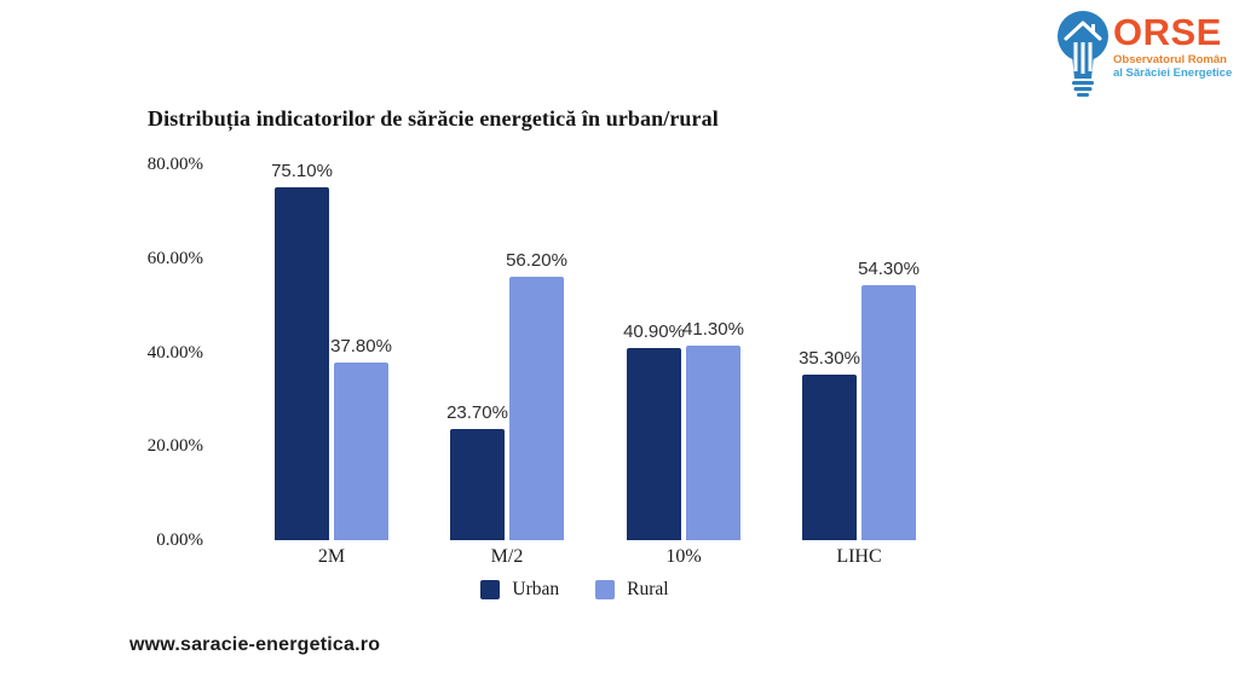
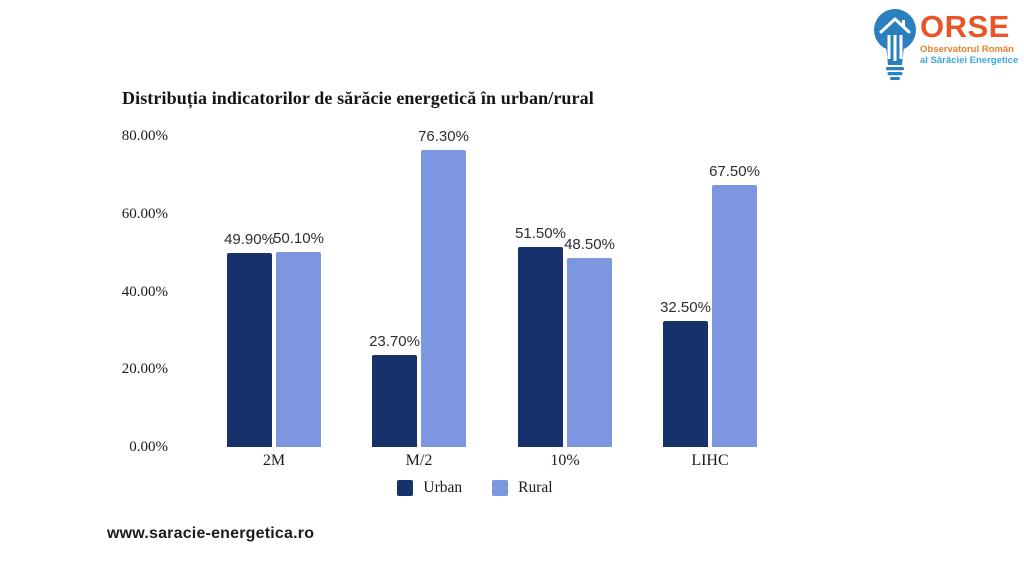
Urban/2M: 75.10% -> 49.90%
Rural/2M: 37.80% -> 50.10%
Rural/M/2: 56.20% -> 76.30%
Urban/10%: 40.90% -> 51.50%
Rural/10%: 41.30% -> 48.50%
Urban/LIHC: 35.30% -> 32.50%
Rural/LIHC: 54.30% -> 67.50%
